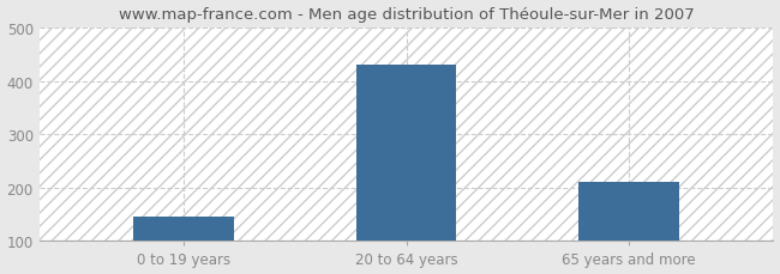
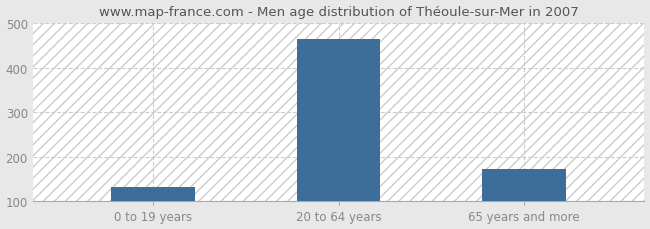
0 to 19 years: 145 -> 132
20 to 64 years: 430 -> 463
65 years and more: 210 -> 172
